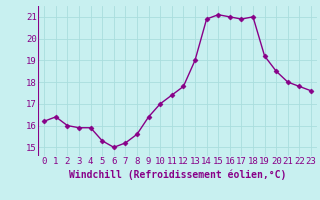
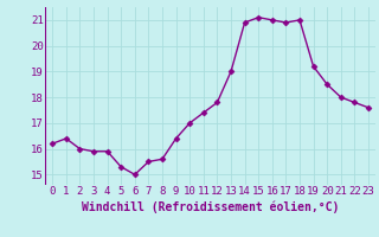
7: 15.2 -> 15.5
